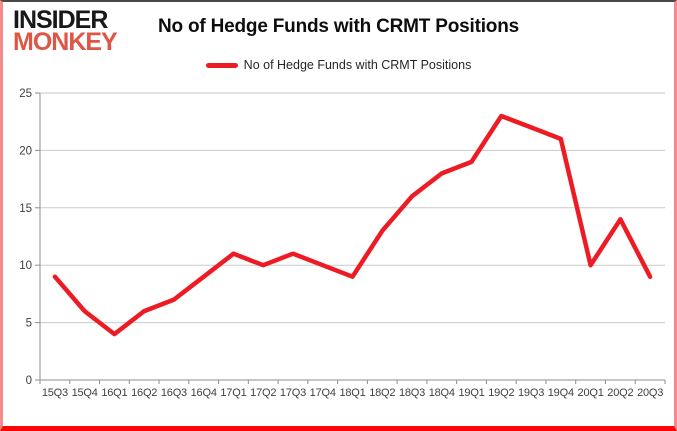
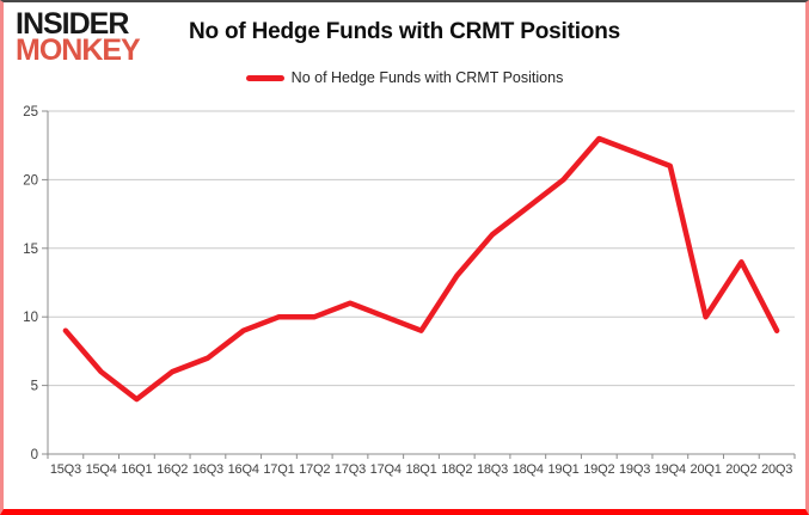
17Q1: 11 -> 10
19Q1: 19 -> 20
